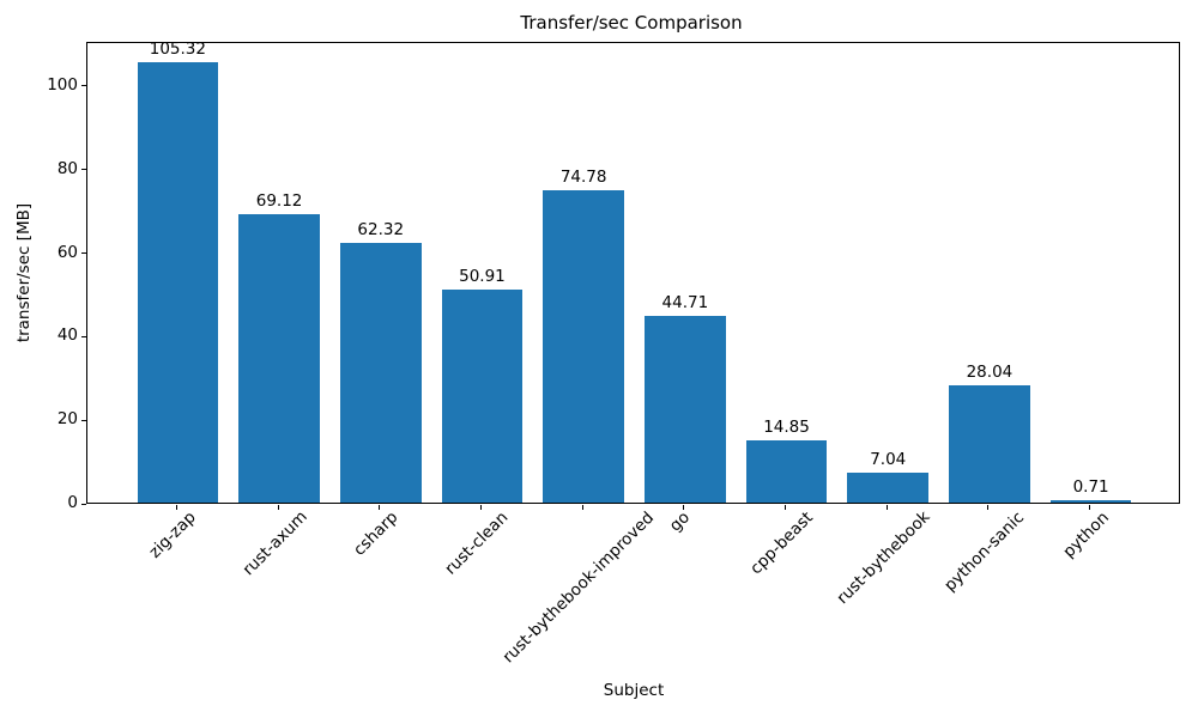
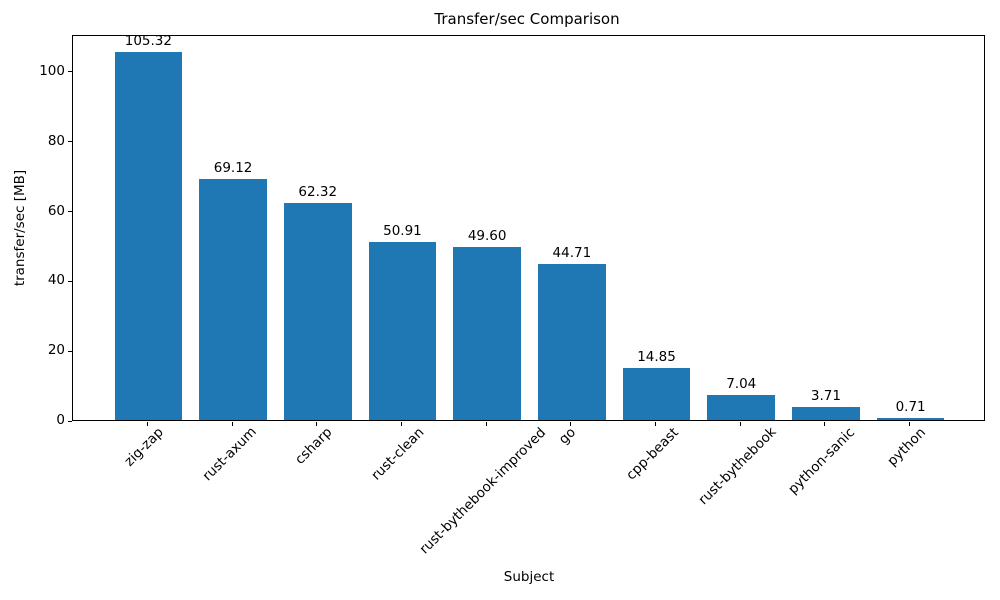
rust-bythebook-improved: 74.78 -> 49.60
python-sanic: 28.04 -> 3.71
